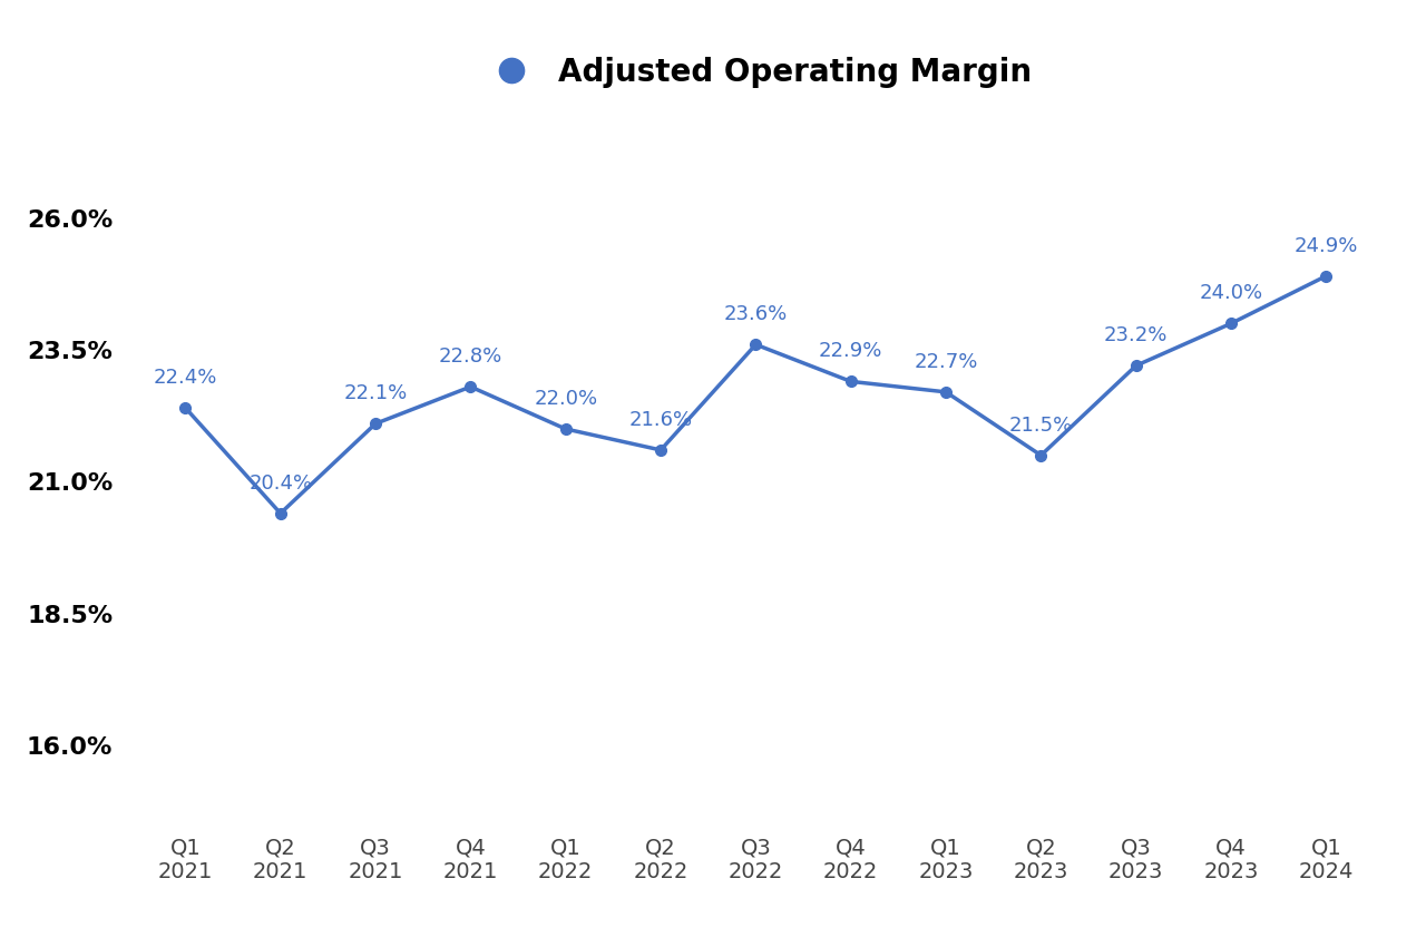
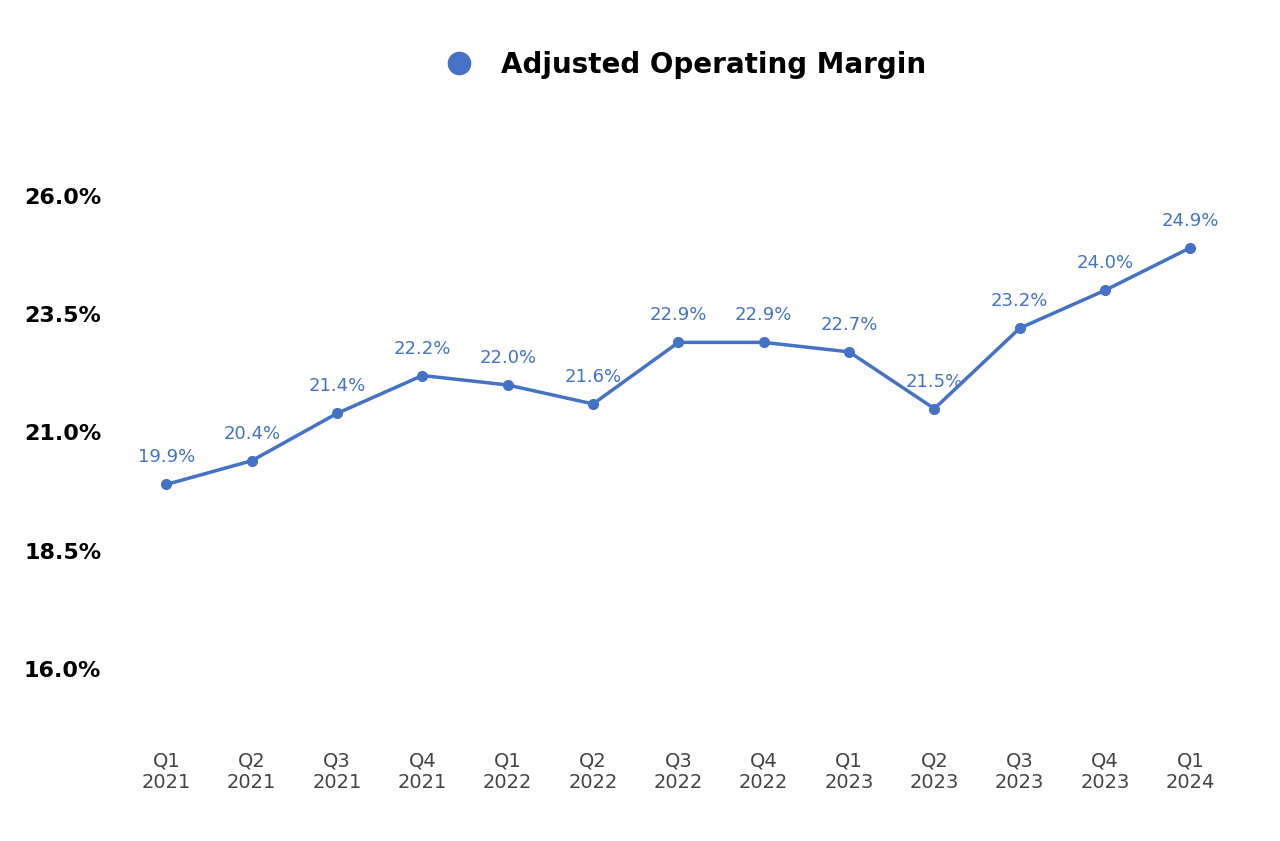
Q1 2021: 22.4% -> 19.9%
Q3 2021: 22.1% -> 21.4%
Q4 2021: 22.8% -> 22.2%
Q3 2022: 23.6% -> 22.9%
